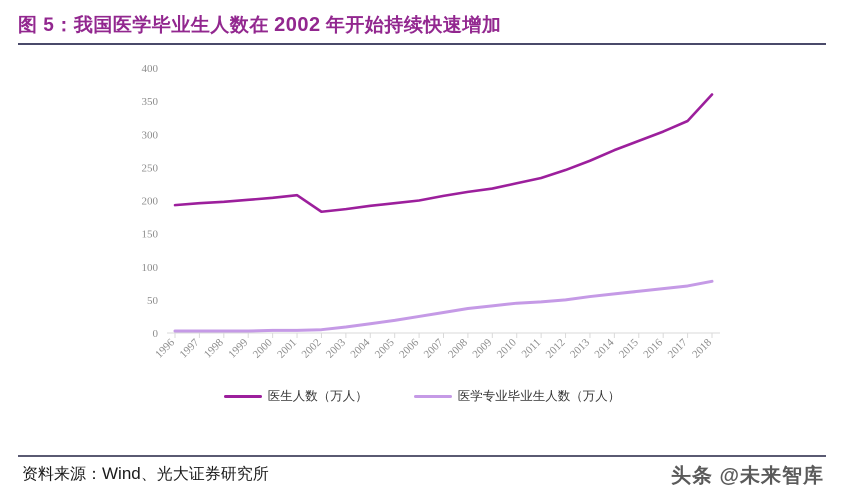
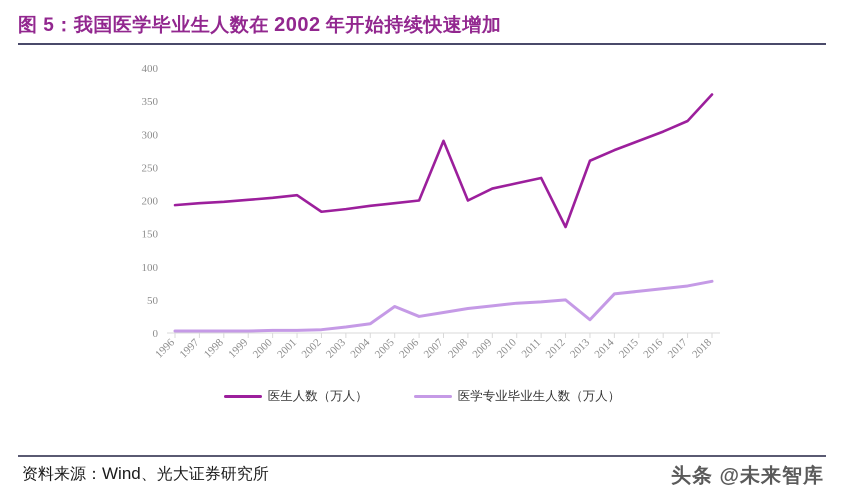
医学专业毕业生人数（万人）/2005: 20 -> 40
医生人数（万人）/2007: 210 -> 290
医生人数（万人）/2008: 210 -> 200
医生人数（万人）/2012: 250 -> 160
医学专业毕业生人数（万人）/2013: 60 -> 20
